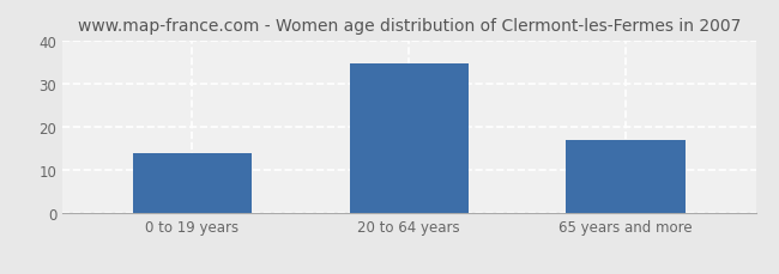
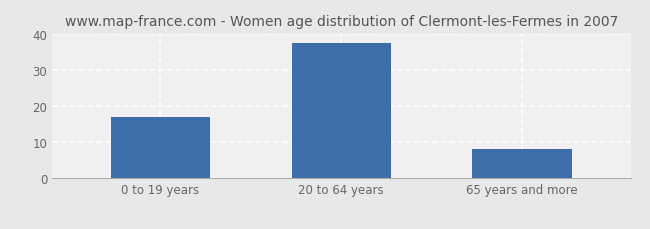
0 to 19 years: 14.0 -> 17.0
20 to 64 years: 34.5 -> 37.5
65 years and more: 17.0 -> 8.0
